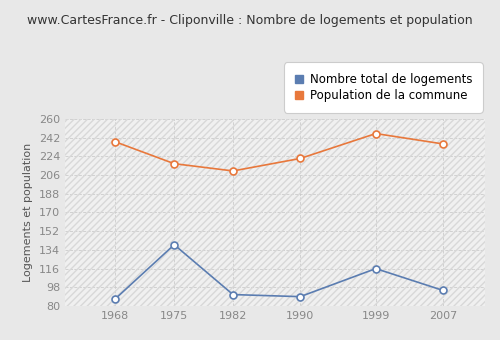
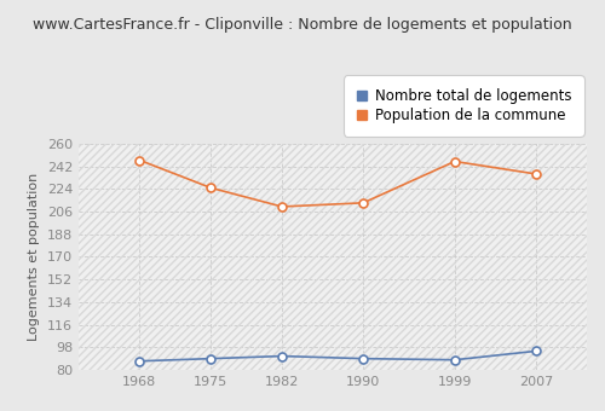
Population de la commune/1968: 238 -> 247
Nombre total de logements/1975: 139 -> 89
Population de la commune/1975: 217 -> 225
Population de la commune/1990: 222 -> 213
Nombre total de logements/1999: 116 -> 88
